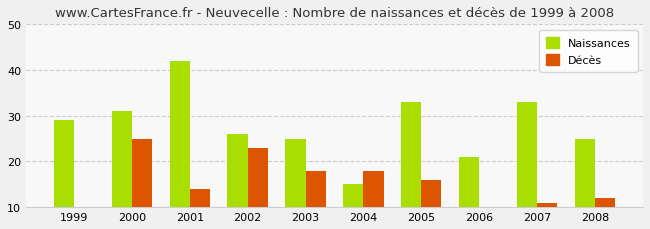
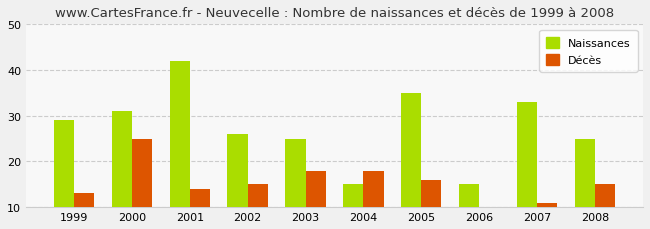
Décès/1999: 10 -> 13
Décès/2002: 23 -> 15
Naissances/2005: 33 -> 35
Naissances/2006: 21 -> 15
Décès/2008: 12 -> 15
